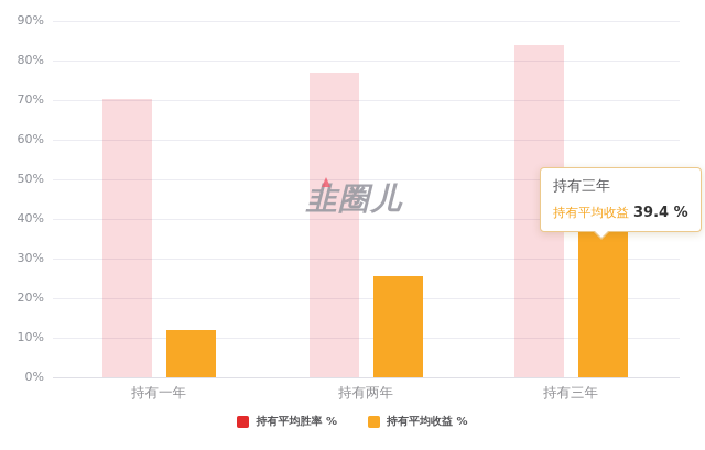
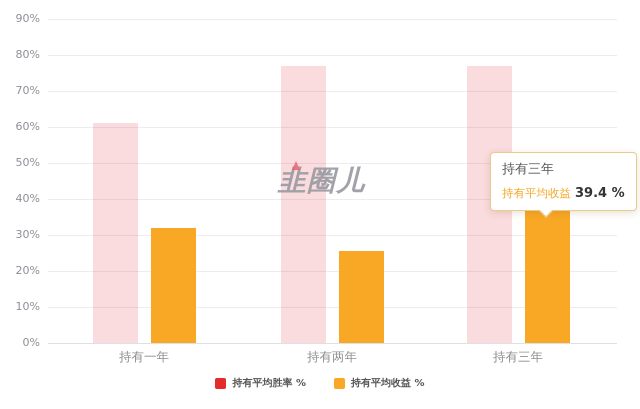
持有平均胜率 %/持有一年: 70% -> 61%
持有平均收益 %/持有一年: 12% -> 32%
持有平均胜率 %/持有三年: 84% -> 77%
